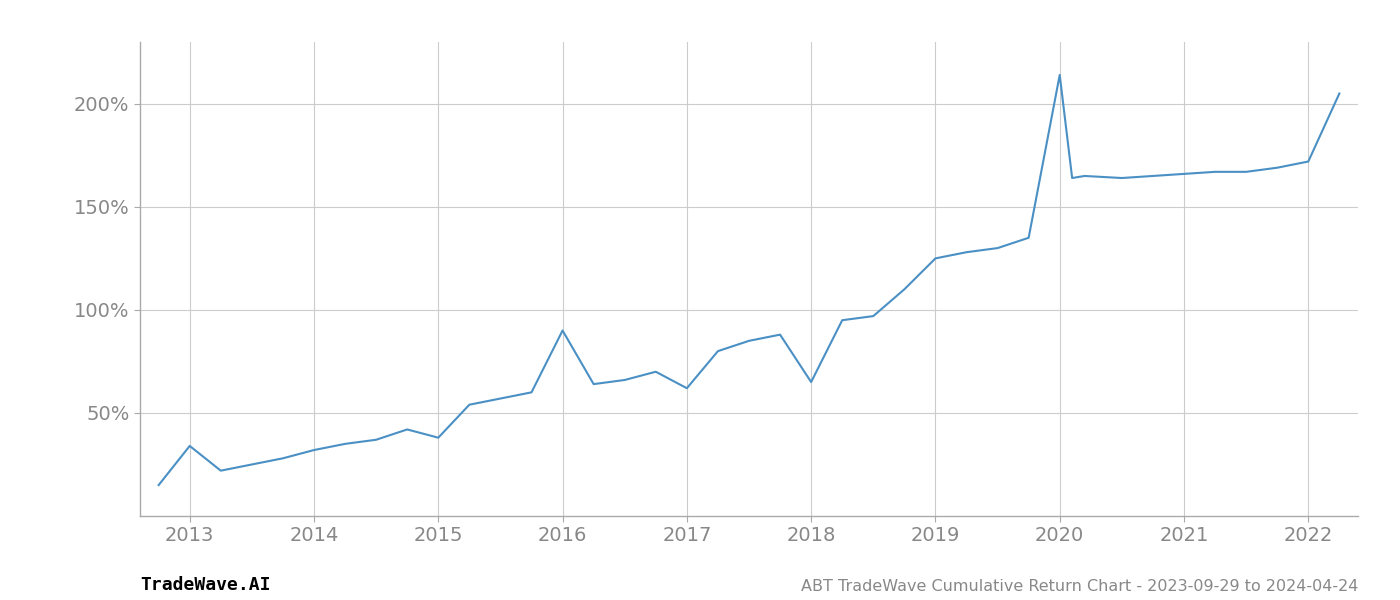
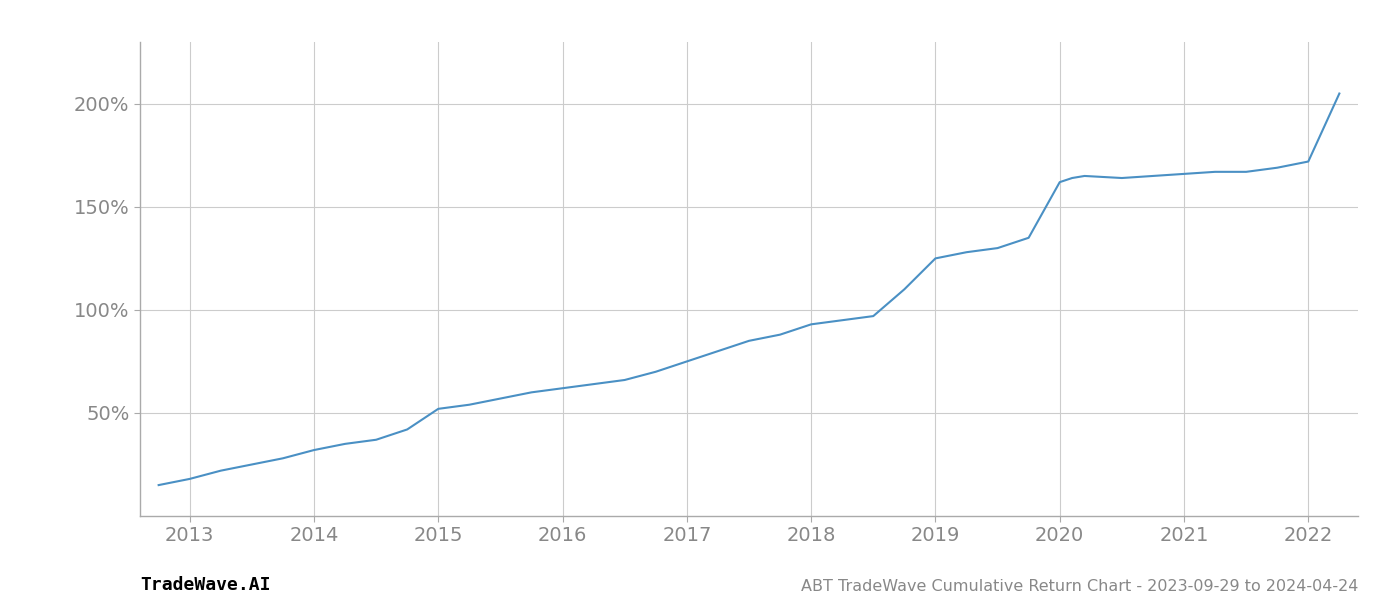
2013: 34% -> 18%
2015: 38% -> 52%
2016: 90% -> 62%
2017: 62% -> 75%
2018: 65% -> 93%
2020: 214% -> 162%
